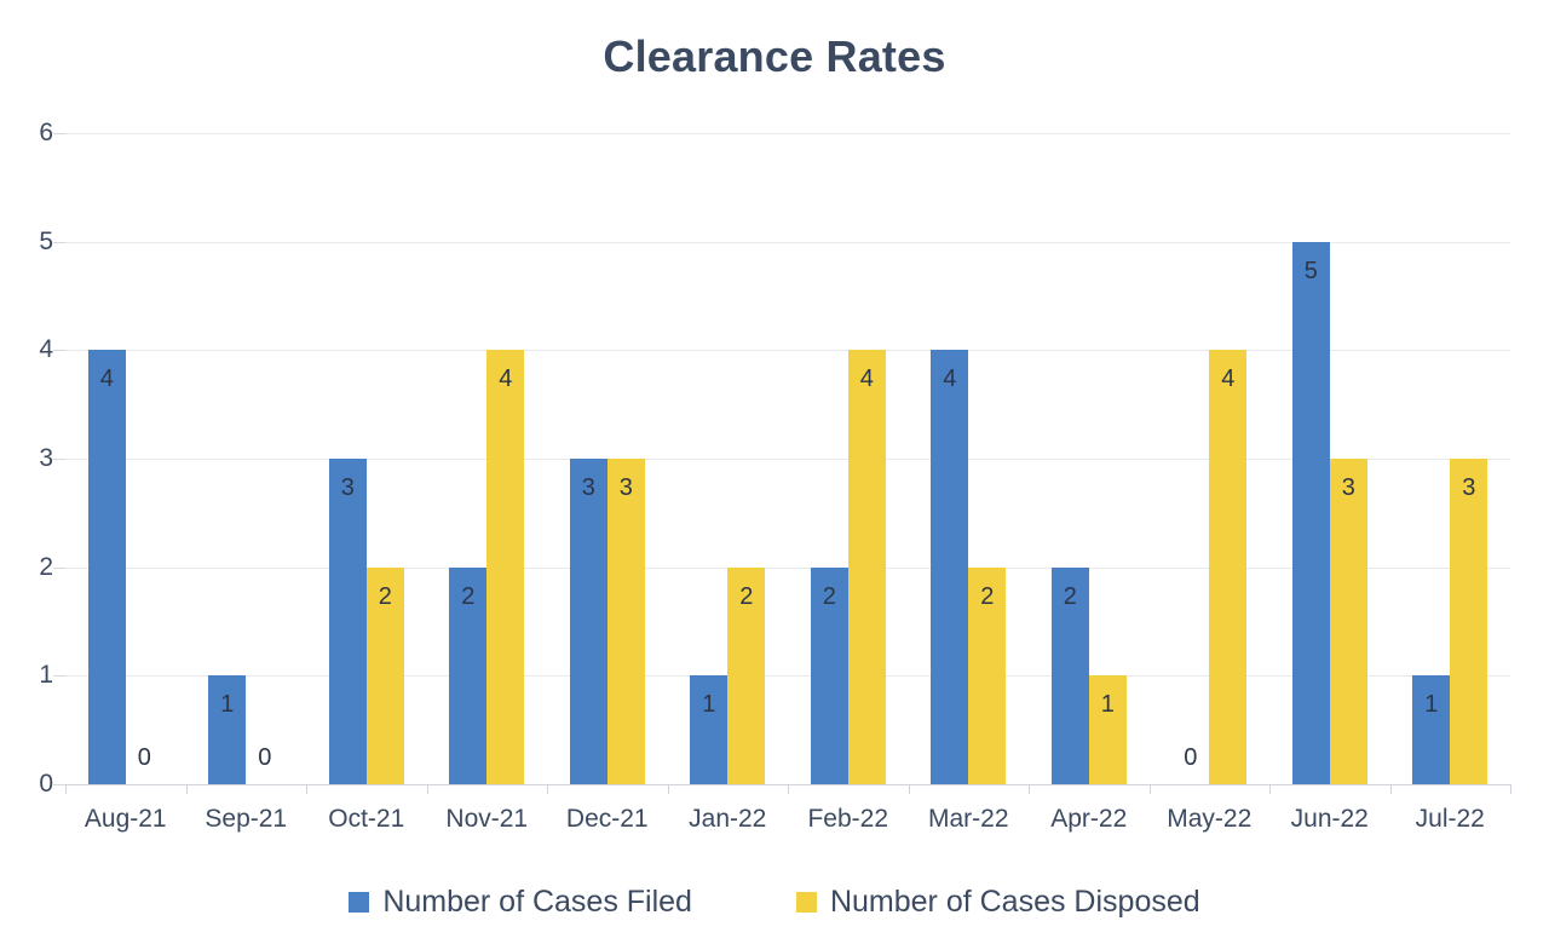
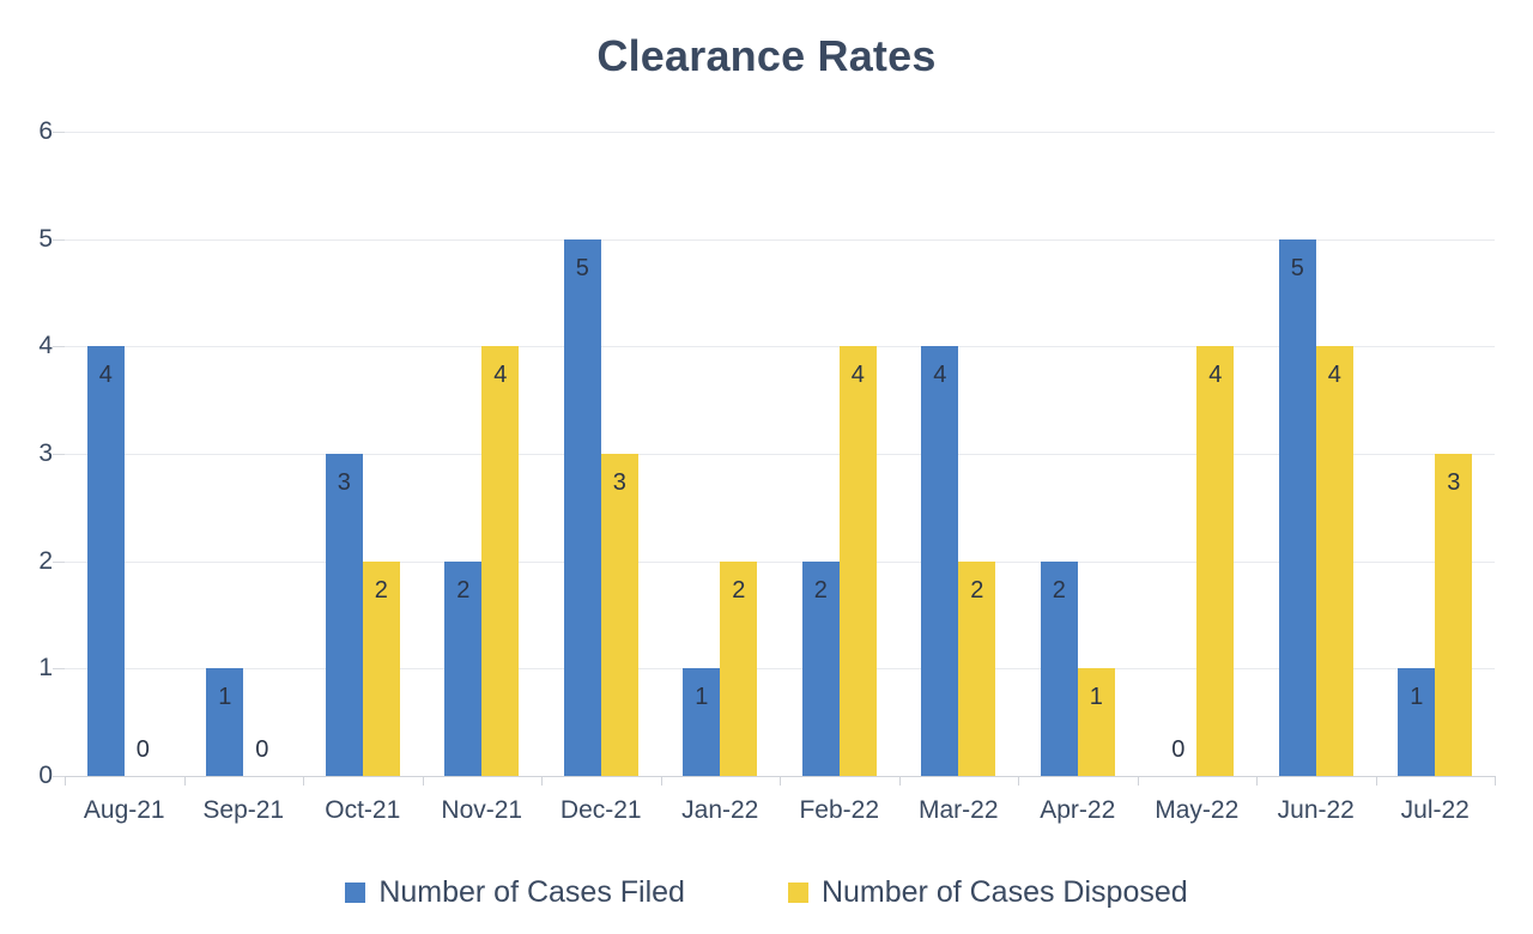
Number of Cases Filed/Dec-21: 3 -> 5
Number of Cases Disposed/Jun-22: 3 -> 4
